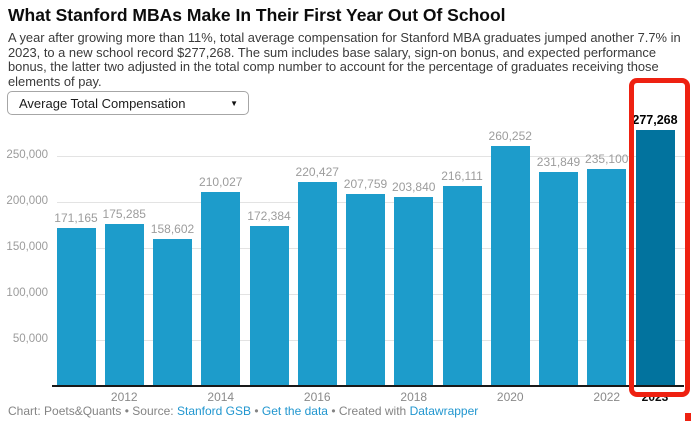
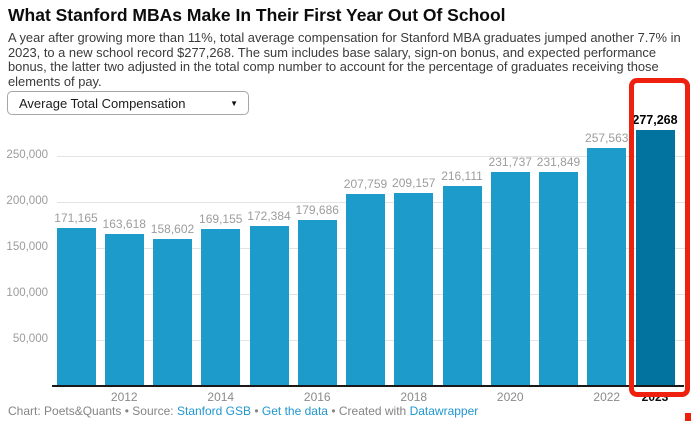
2012: 175,285 -> 163,618
2014: 210,027 -> 169,155
2016: 220,427 -> 179,686
2018: 203,840 -> 209,157
2020: 260,252 -> 231,737
2022: 235,100 -> 257,563
